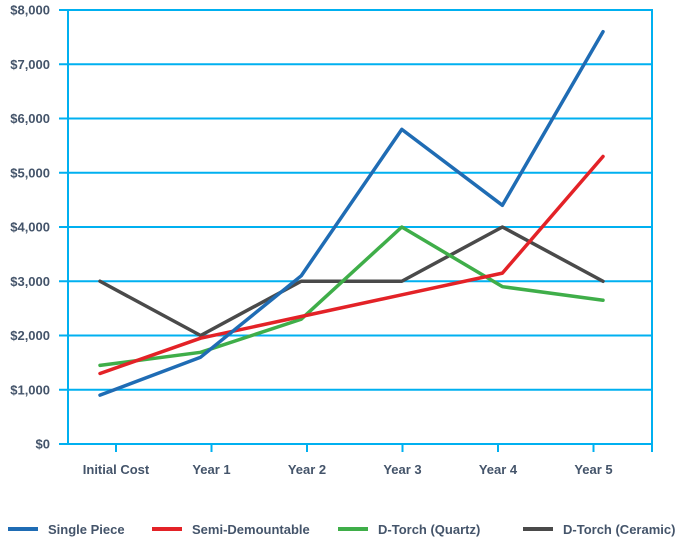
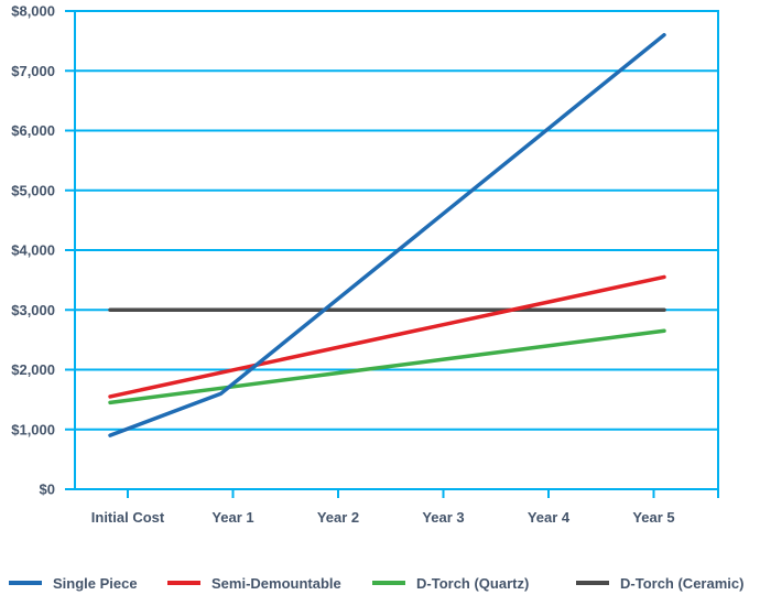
Semi-Demountable/Initial Cost: $1300 -> $1600
D-Torch (Ceramic)/Year 1: $2000 -> $3000
D-Torch (Quartz)/Year 2: $2300 -> $1900
Single Piece/Year 3: $5800 -> $4600
D-Torch (Quartz)/Year 3: $4000 -> $2200
Single Piece/Year 4: $4400 -> $6100
D-Torch (Quartz)/Year 4: $2900 -> $2400
D-Torch (Ceramic)/Year 4: $4000 -> $3000
Semi-Demountable/Year 5: $5300 -> $3600
